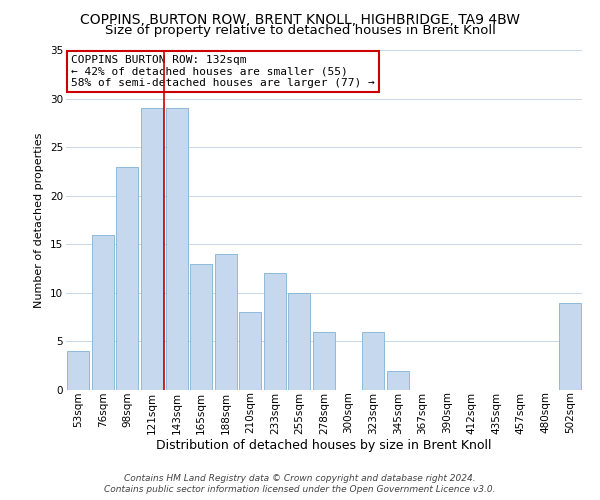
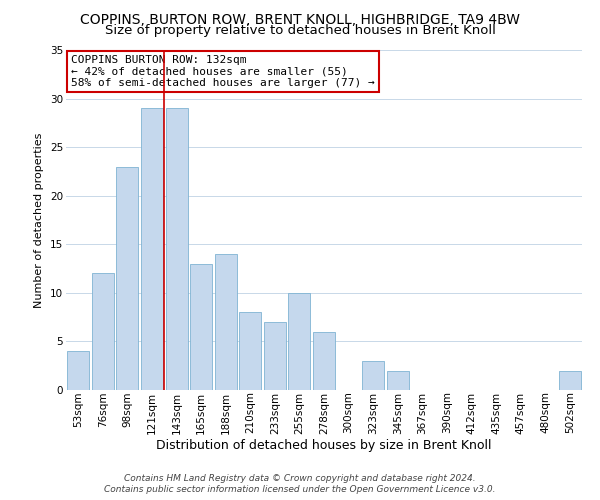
76sqm: 16 -> 12
233sqm: 12 -> 7
323sqm: 6 -> 3
502sqm: 9 -> 2
